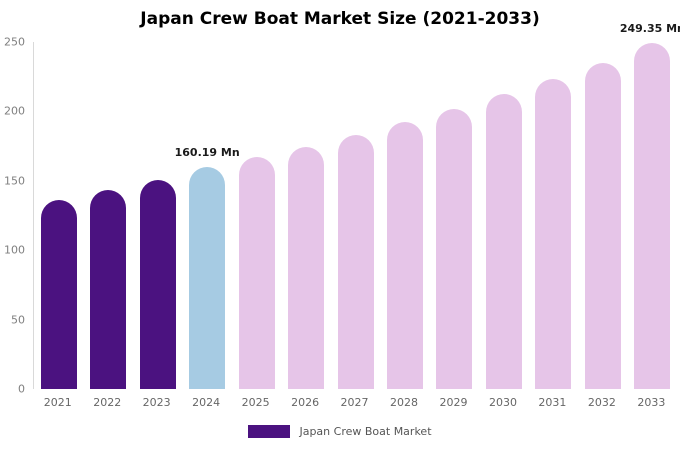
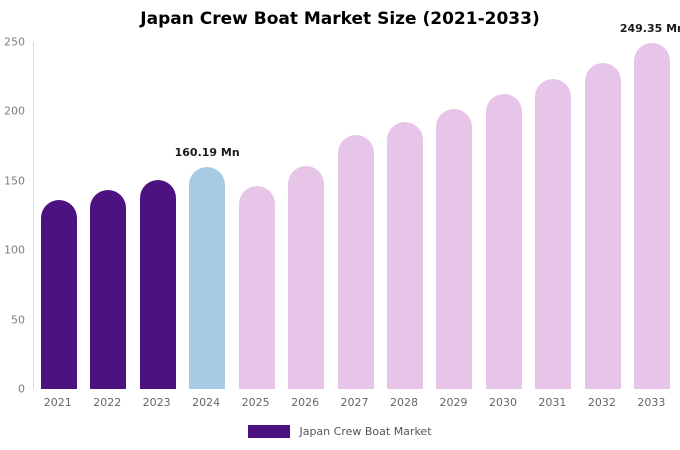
2025: 167 -> 146
2026: 174 -> 161
